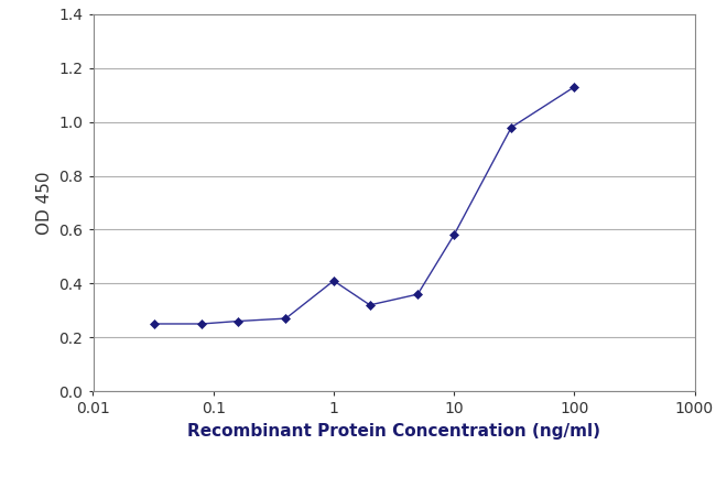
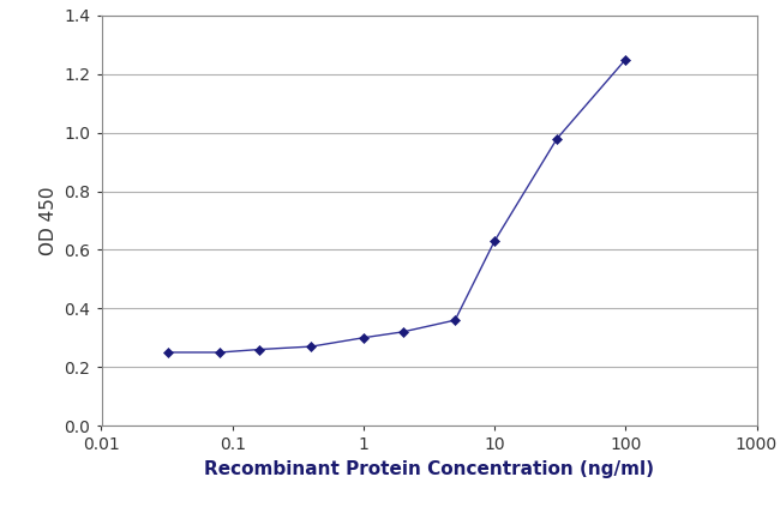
1: 0.41 -> 0.30
10: 0.58 -> 0.63
100: 1.13 -> 1.25
